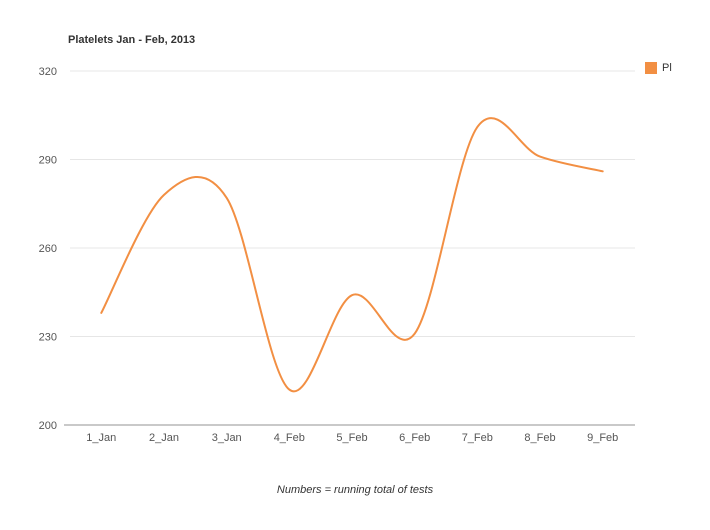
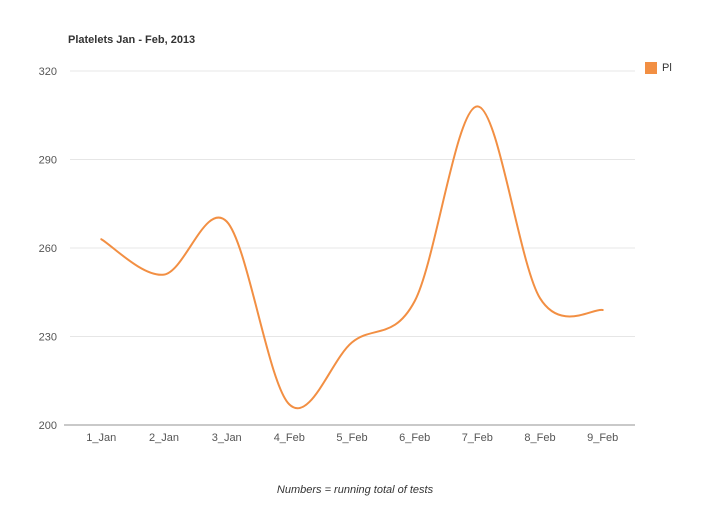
1_Jan: 238 -> 263
2_Jan: 278 -> 251
3_Jan: 277 -> 269
4_Feb: 212 -> 207
5_Feb: 244 -> 228
6_Feb: 231 -> 242
7_Feb: 301 -> 308
8_Feb: 291 -> 243
9_Feb: 286 -> 239
